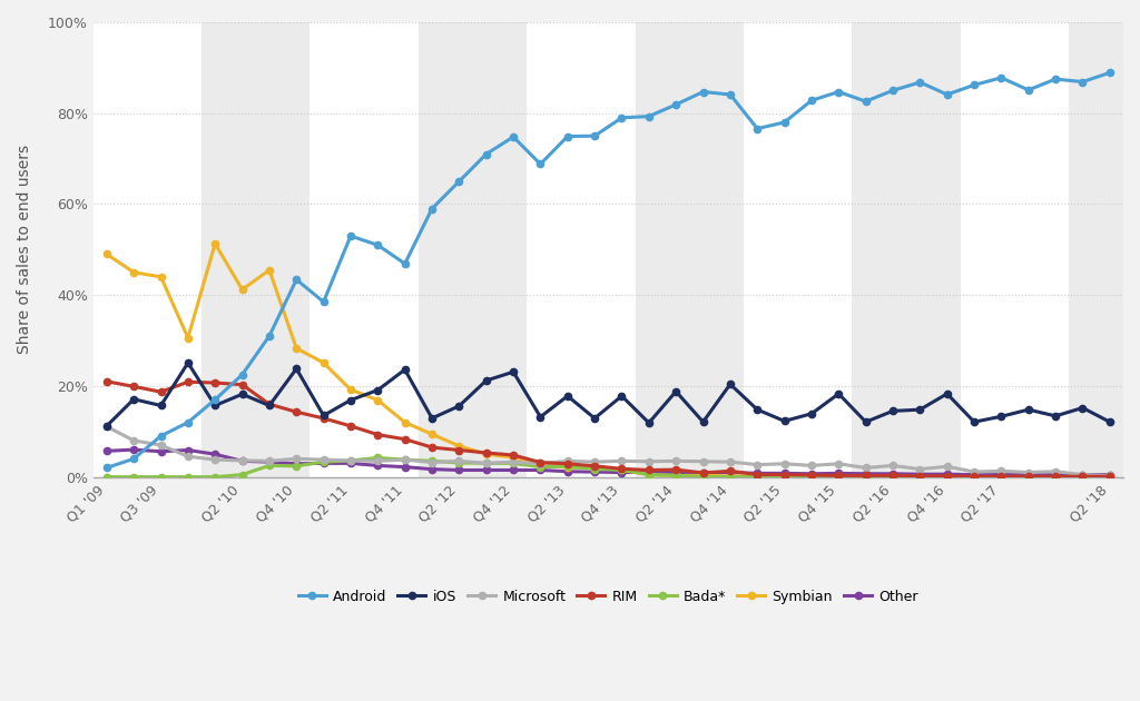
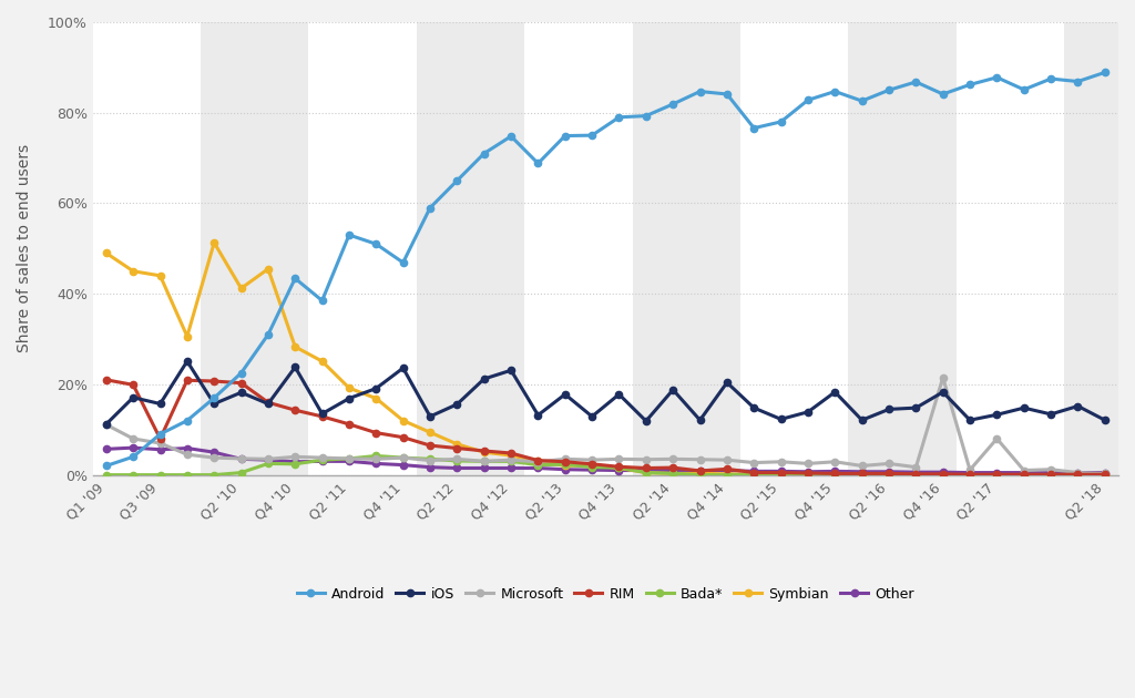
RIM/Q3 '09: 18.7% -> 8.0%
Microsoft/Q4 '16: 2.3% -> 21.5%
Microsoft/Q2 '17: 1.3% -> 8.0%
